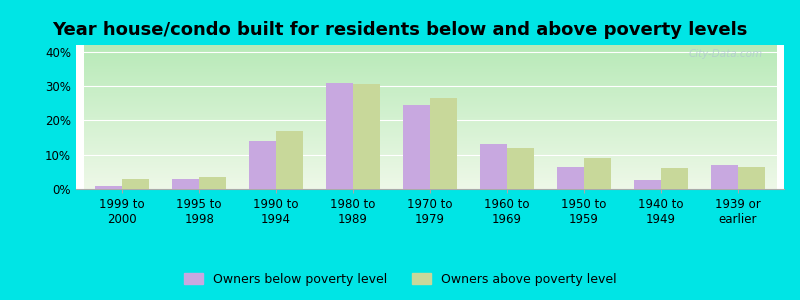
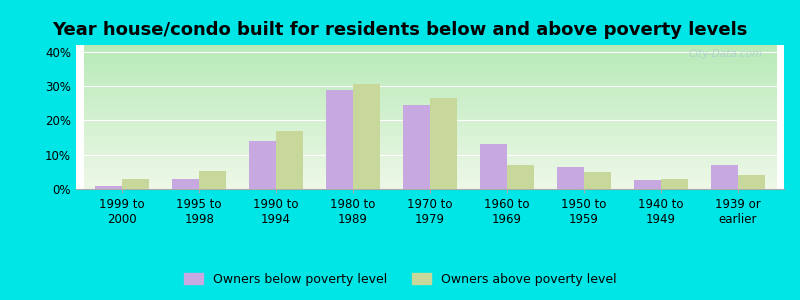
Owners above poverty level/1995 to 1998: 3.5% -> 5.2%
Owners below poverty level/1980 to 1989: 31.0% -> 29.0%
Owners above poverty level/1960 to 1969: 12.0% -> 7.0%
Owners above poverty level/1950 to 1959: 9.0% -> 5.0%
Owners above poverty level/1940 to 1949: 6.0% -> 3.0%
Owners above poverty level/1939 or earlier: 6.5% -> 4.0%
